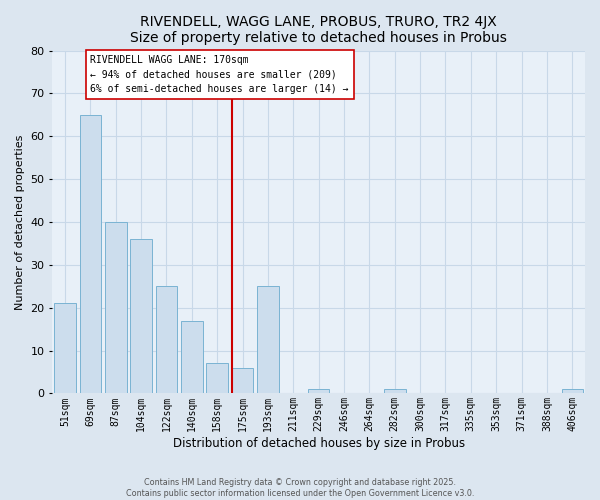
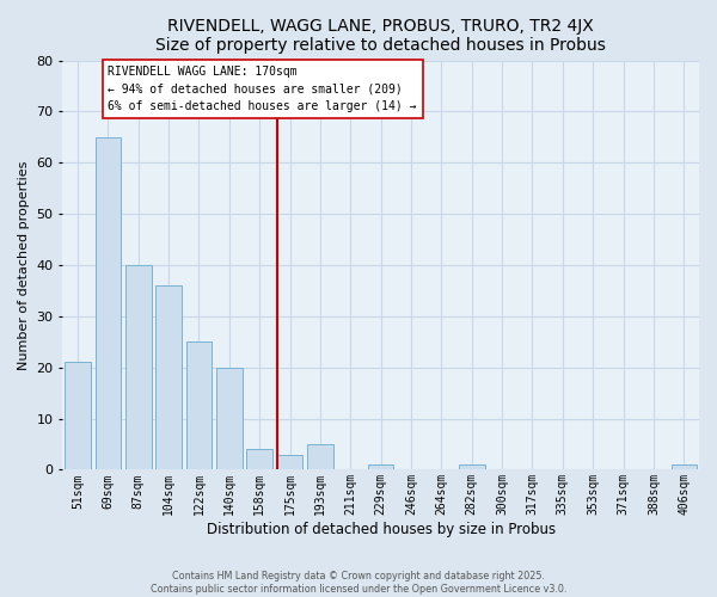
140sqm: 17 -> 20
158sqm: 7 -> 4
175sqm: 6 -> 3
193sqm: 25 -> 5
